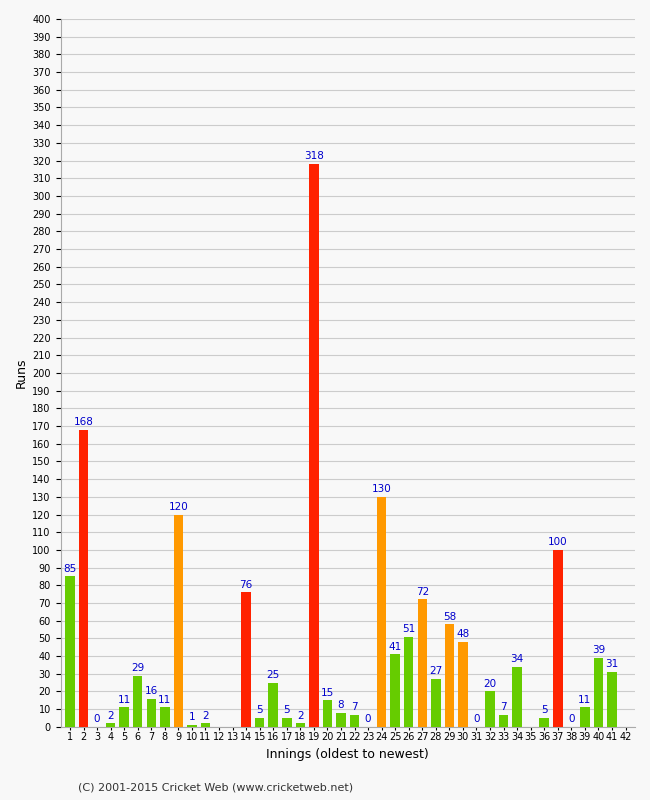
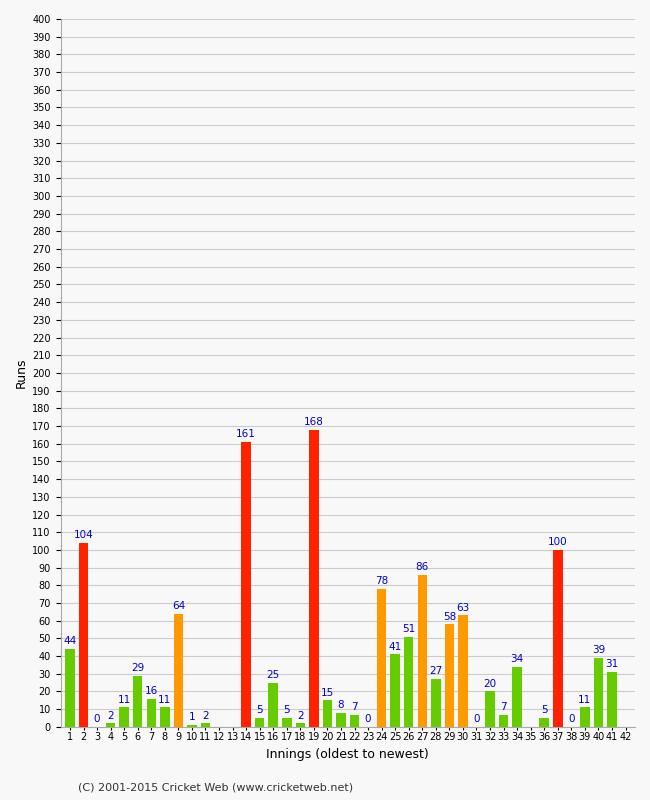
1: 85 -> 44
2: 168 -> 104
9: 120 -> 64
14: 76 -> 161
19: 318 -> 168
24: 130 -> 78
27: 72 -> 86
30: 48 -> 63
